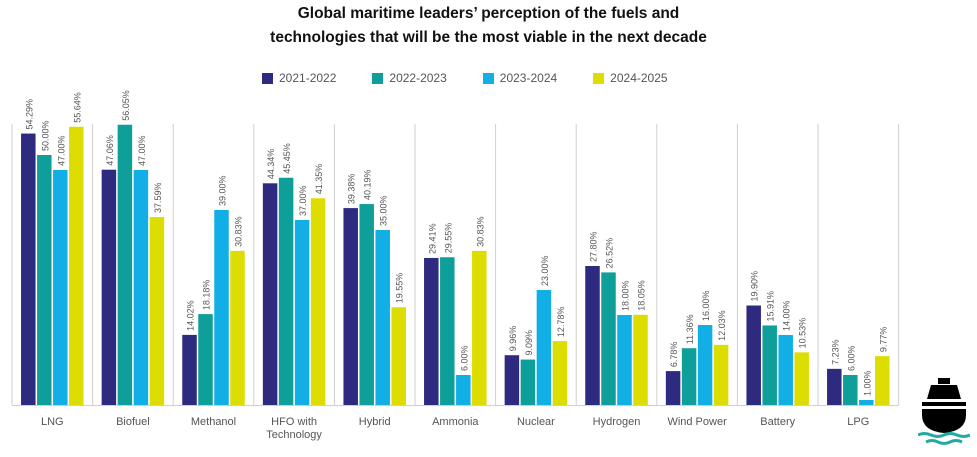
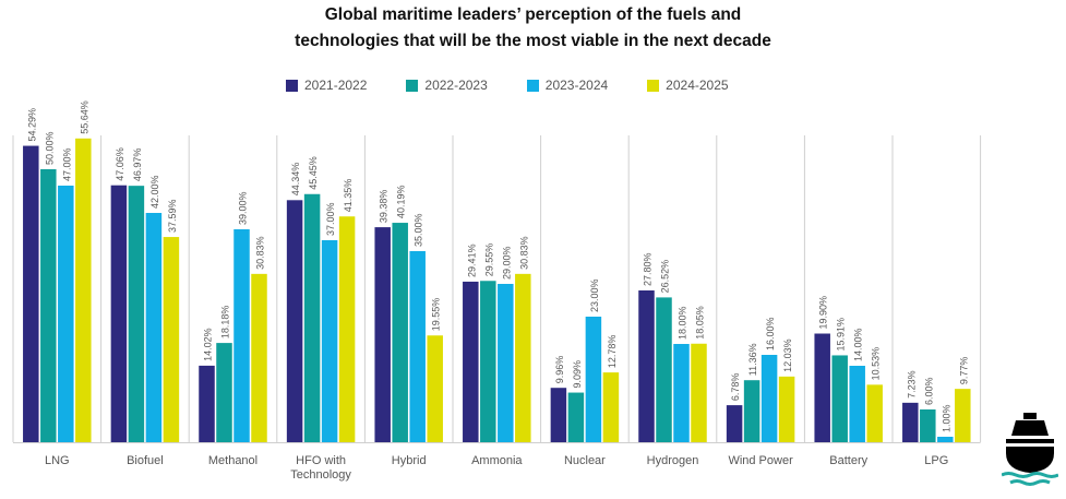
2022-2023/Biofuel: 56.05% -> 46.97%
2023-2024/Biofuel: 47.00% -> 42.00%
2023-2024/Ammonia: 6.00% -> 29.00%
